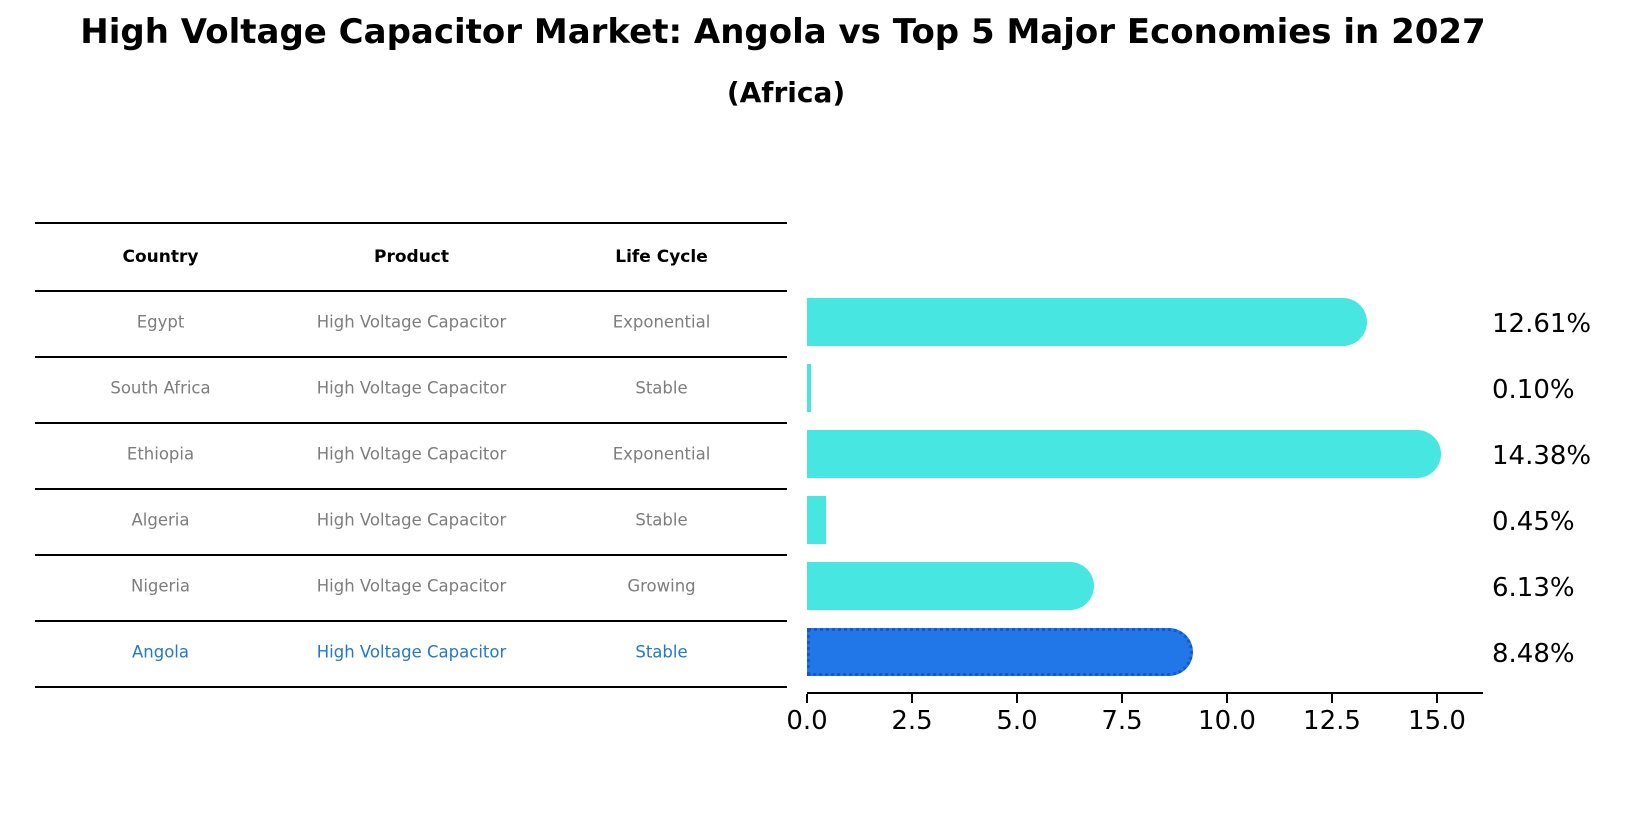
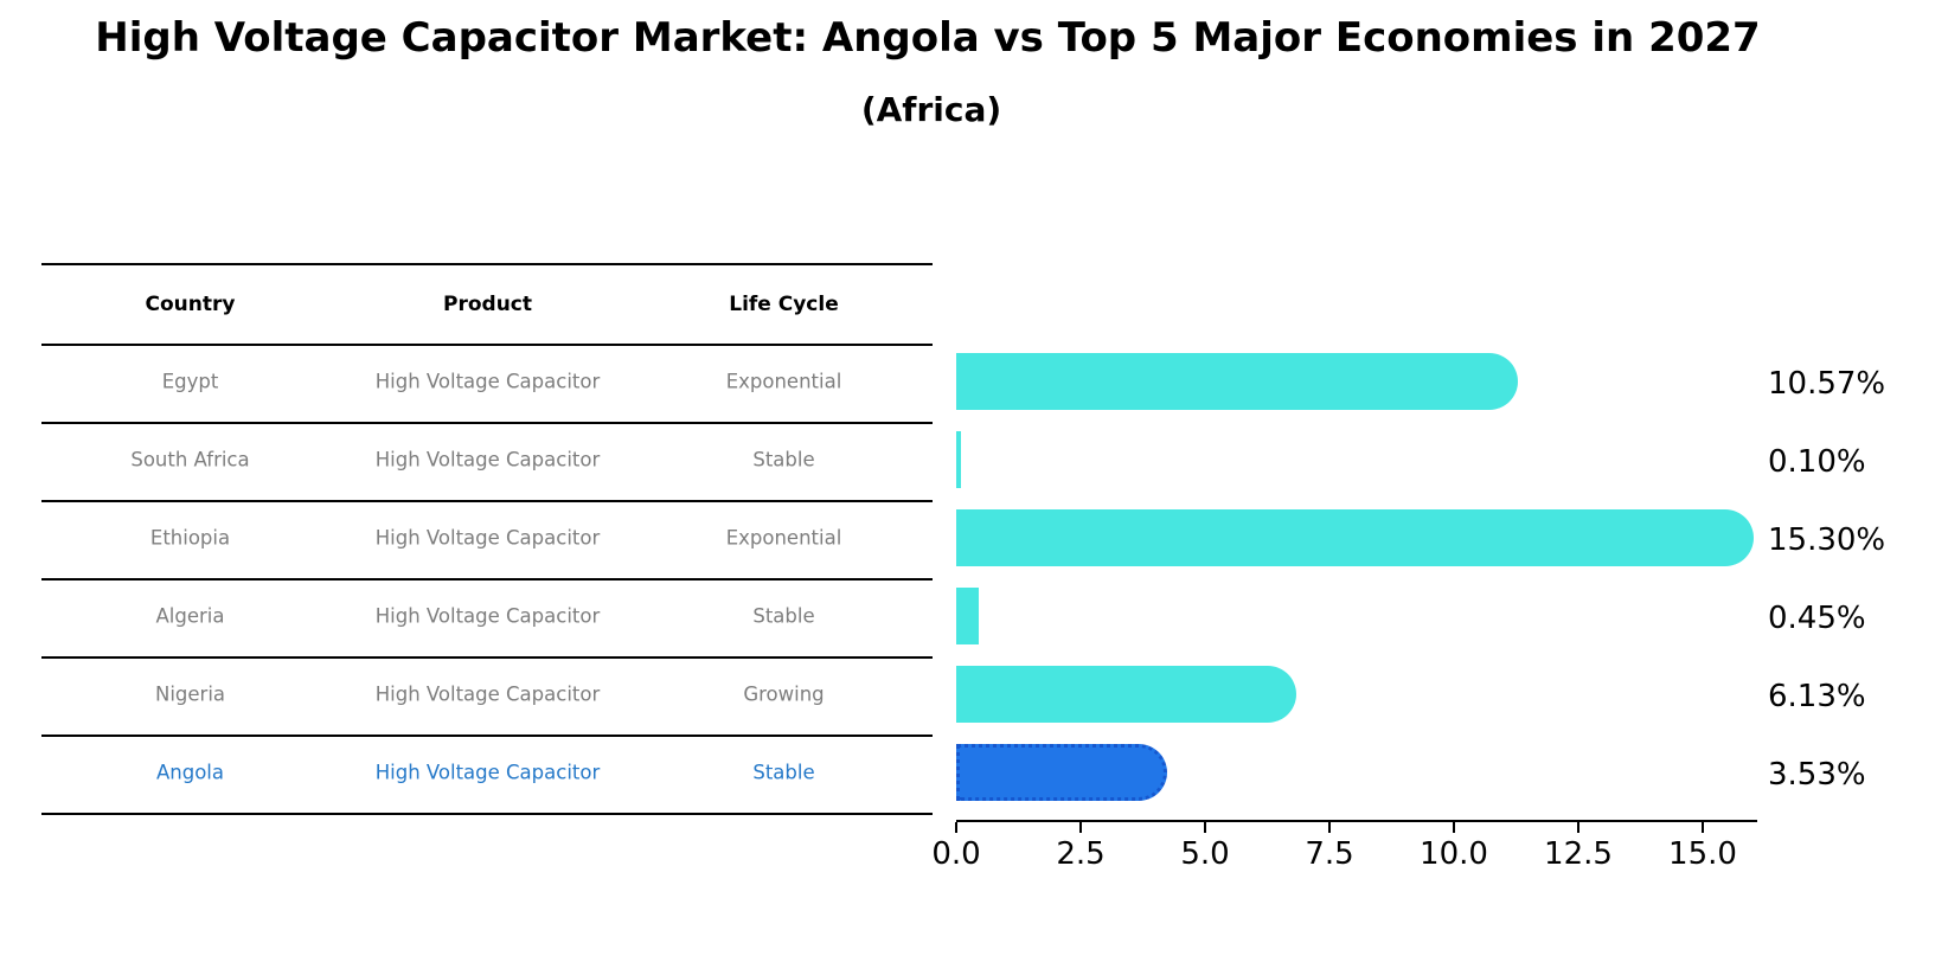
Egypt: 12.61% -> 10.57%
Ethiopia: 14.38% -> 15.30%
Angola: 8.48% -> 3.53%
